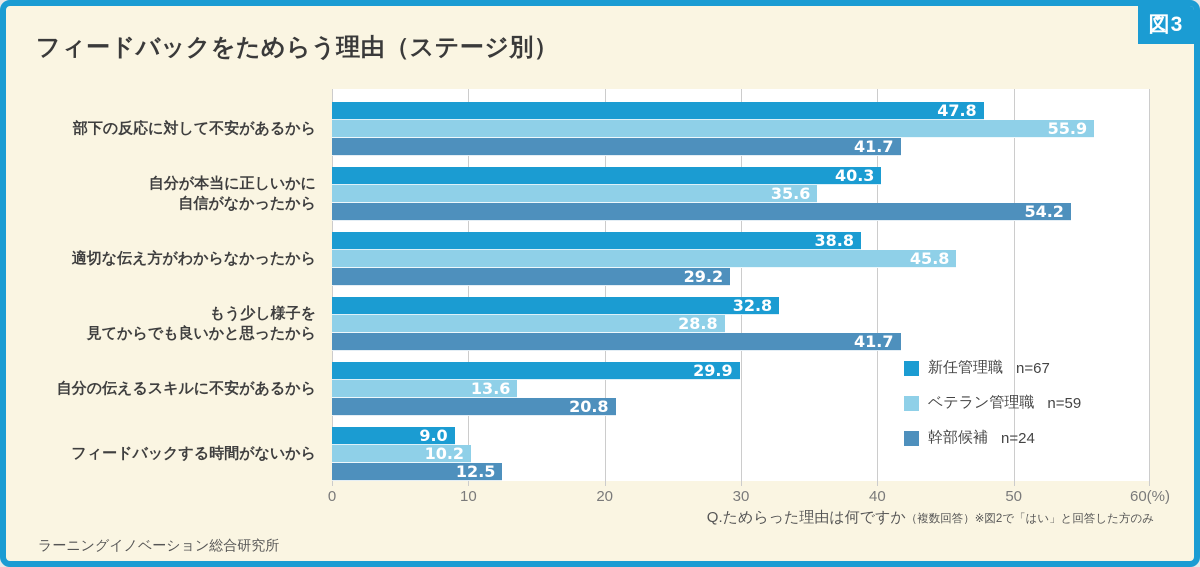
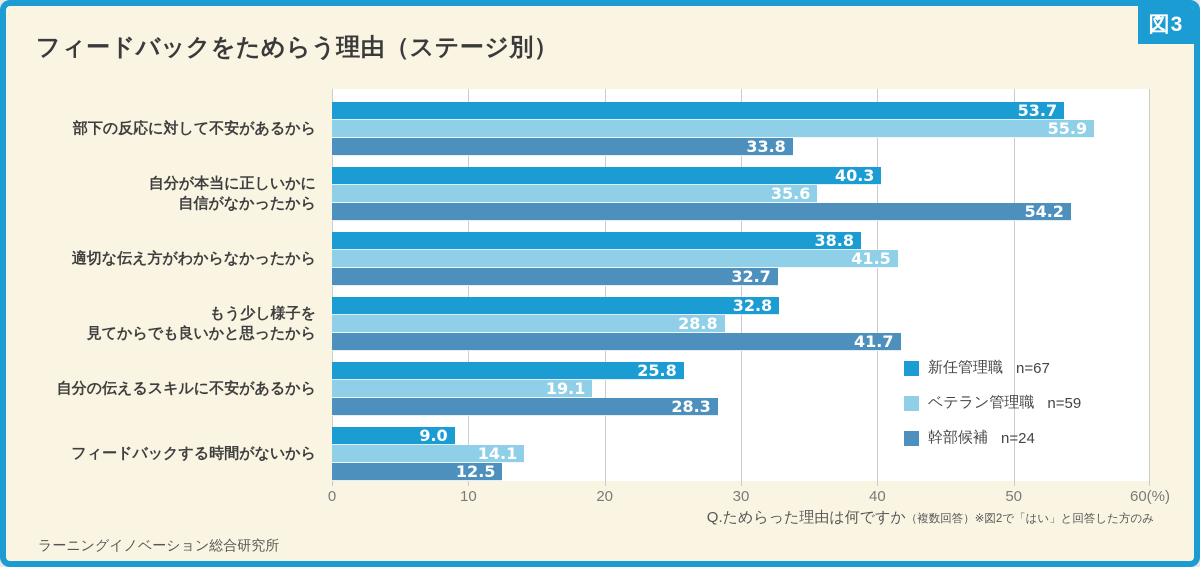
新任管理職/部下の反応に対して不安があるから: 47.8 -> 53.7
幹部候補/部下の反応に対して不安があるから: 41.7 -> 33.8
ベテラン管理職/適切な伝え方がわからなかったから: 45.8 -> 41.5
幹部候補/適切な伝え方がわからなかったから: 29.2 -> 32.7
新任管理職/自分の伝えるスキルに不安があるから: 29.9 -> 25.8
ベテラン管理職/自分の伝えるスキルに不安があるから: 13.6 -> 19.1
幹部候補/自分の伝えるスキルに不安があるから: 20.8 -> 28.3
ベテラン管理職/フィードバックする時間がないから: 10.2 -> 14.1
